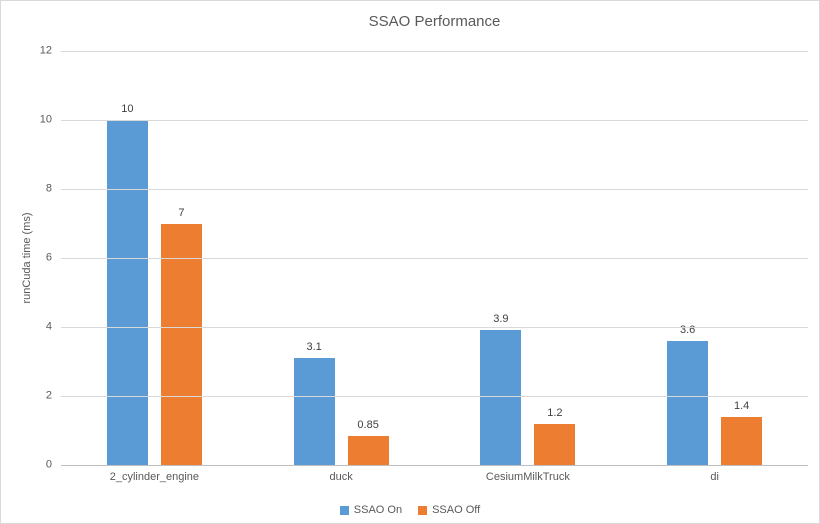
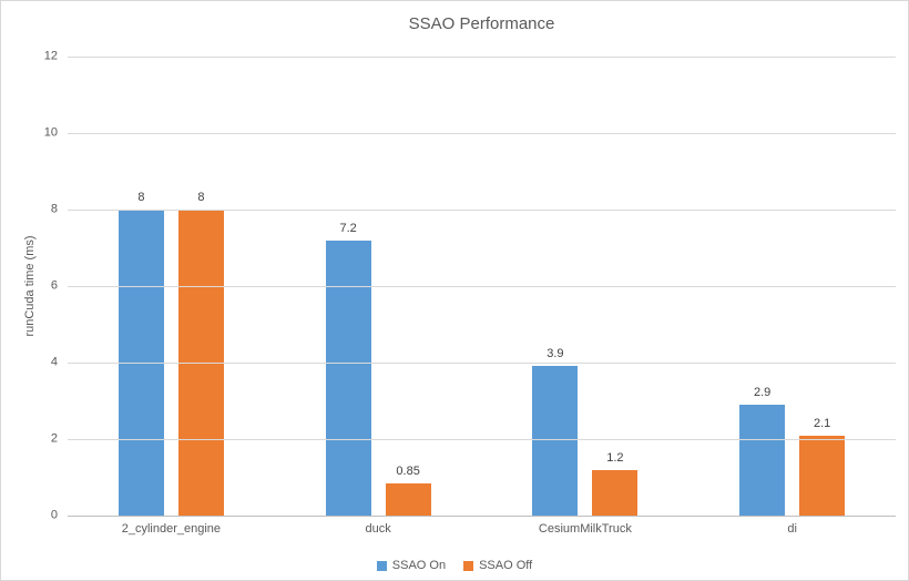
SSAO On/2_cylinder_engine: 10 -> 8
SSAO Off/2_cylinder_engine: 7 -> 8
SSAO On/duck: 3.1 -> 7.2
SSAO On/di: 3.6 -> 2.9
SSAO Off/di: 1.4 -> 2.1
